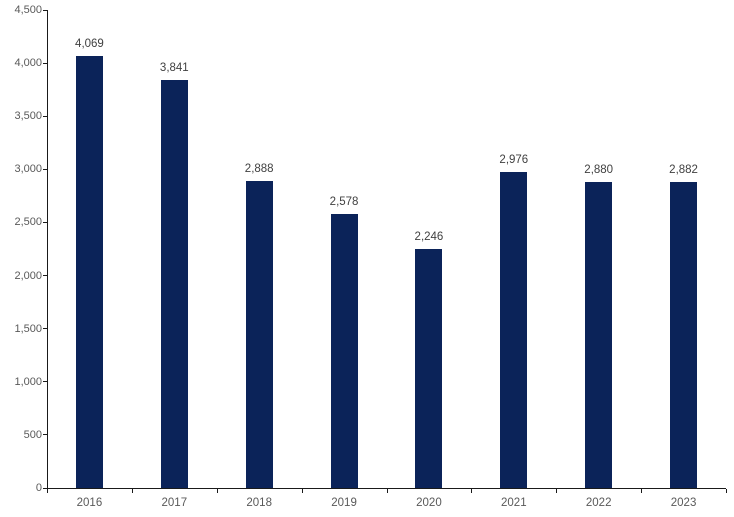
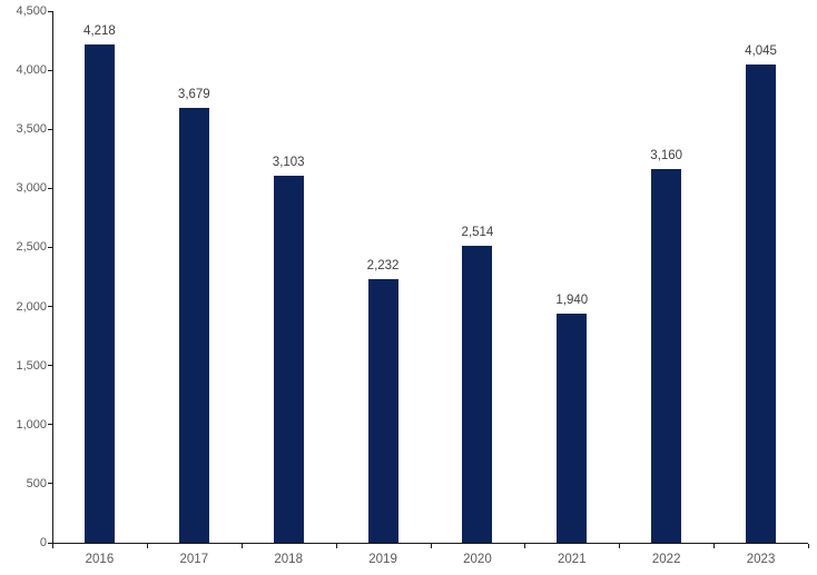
2016: 4,069 -> 4,218
2017: 3,841 -> 3,679
2018: 2,888 -> 3,103
2019: 2,578 -> 2,232
2020: 2,246 -> 2,514
2021: 2,976 -> 1,940
2022: 2,880 -> 3,160
2023: 2,882 -> 4,045
